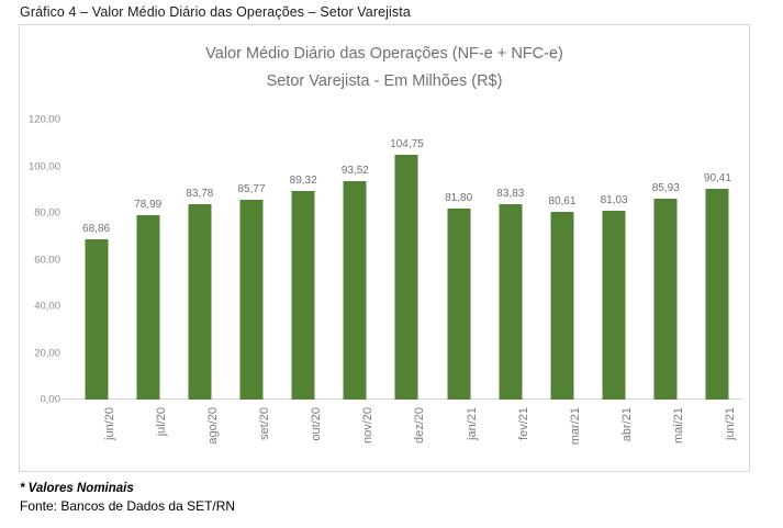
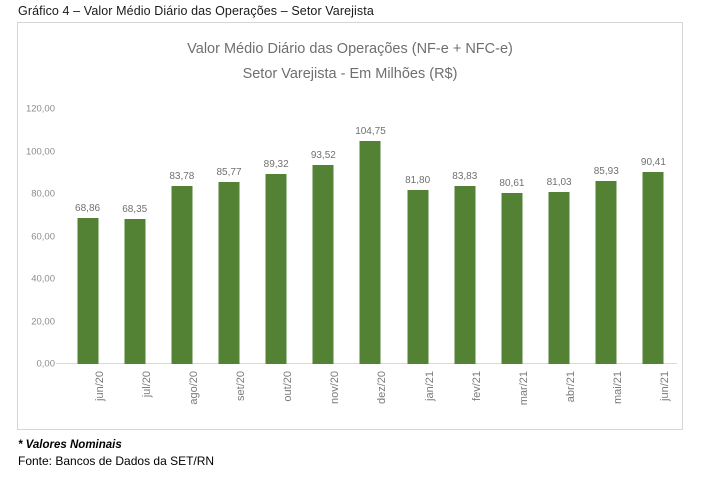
jul/20: 78,99 -> 68,35
